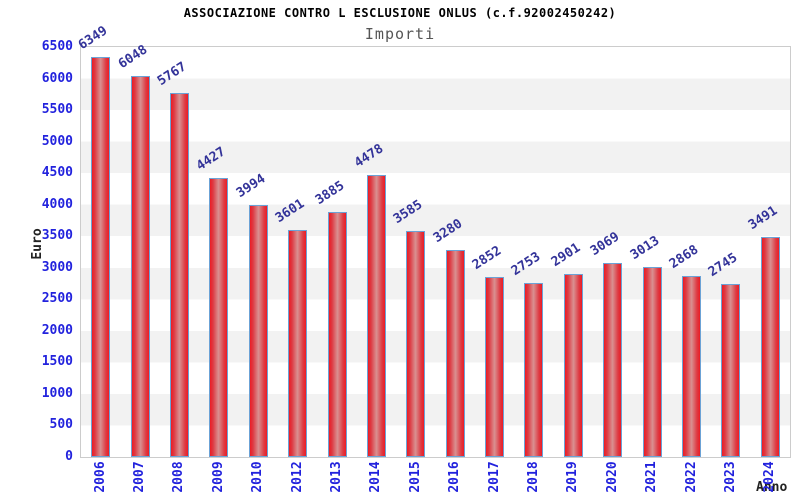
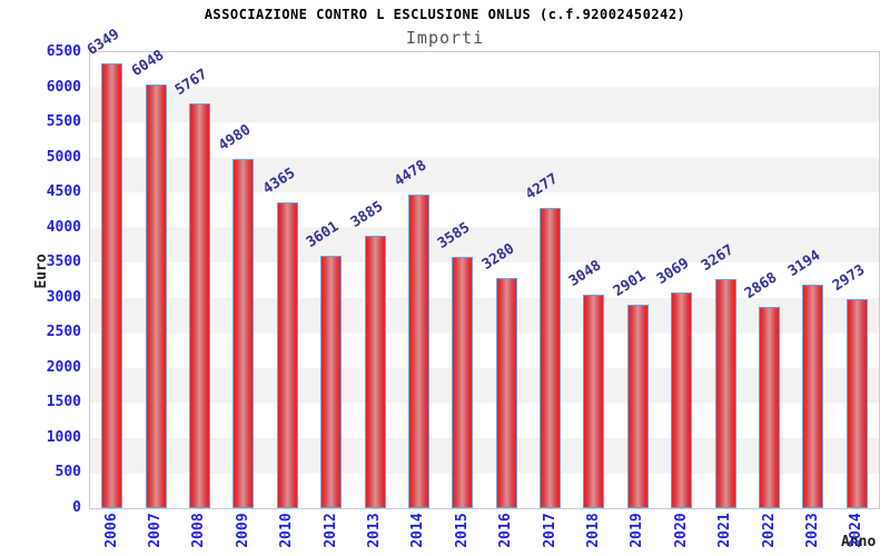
2009: 4427 -> 4980
2010: 3994 -> 4365
2017: 2852 -> 4277
2018: 2753 -> 3048
2021: 3013 -> 3267
2023: 2745 -> 3194
2024: 3491 -> 2973
